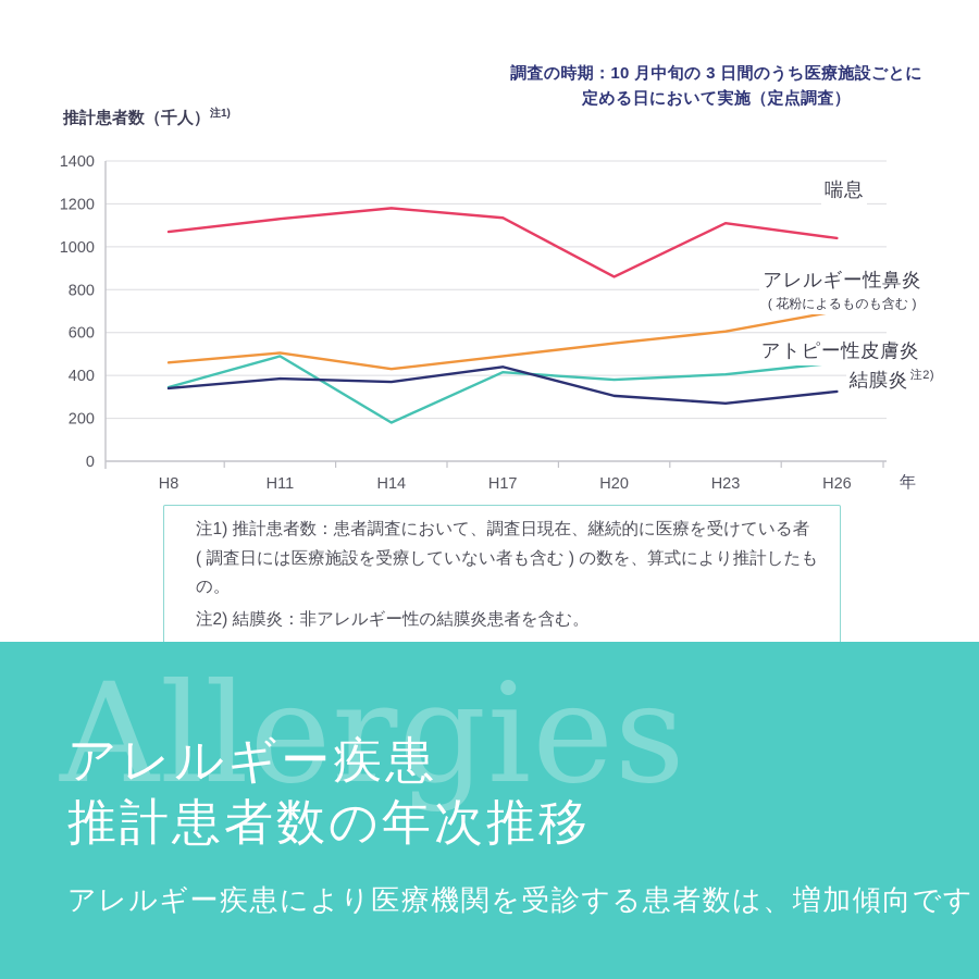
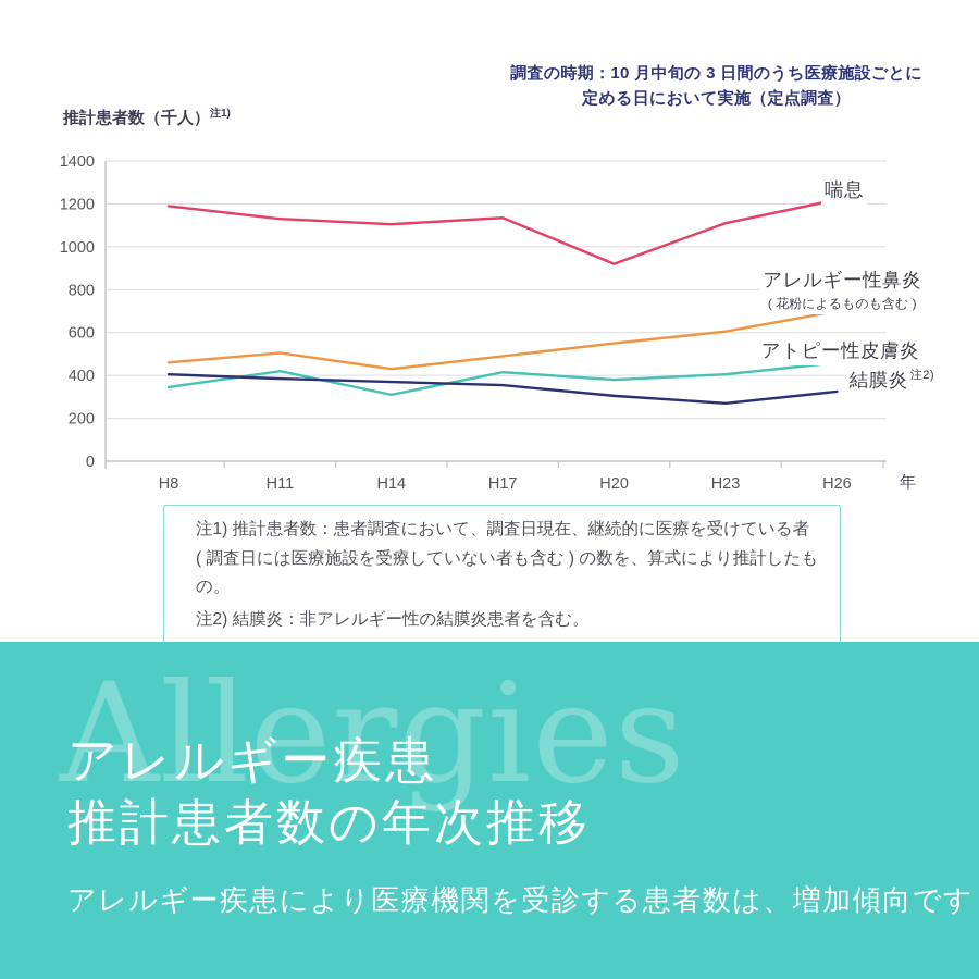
喘息/H8: 1070 -> 1190
結膜炎/H8: 340 -> 400
アトピー性皮膚炎/H11: 490 -> 420
喘息/H14: 1180 -> 1100
アトピー性皮膚炎/H14: 180 -> 310
結膜炎/H17: 440 -> 360
喘息/H20: 860 -> 920
喘息/H26: 1040 -> 1220
